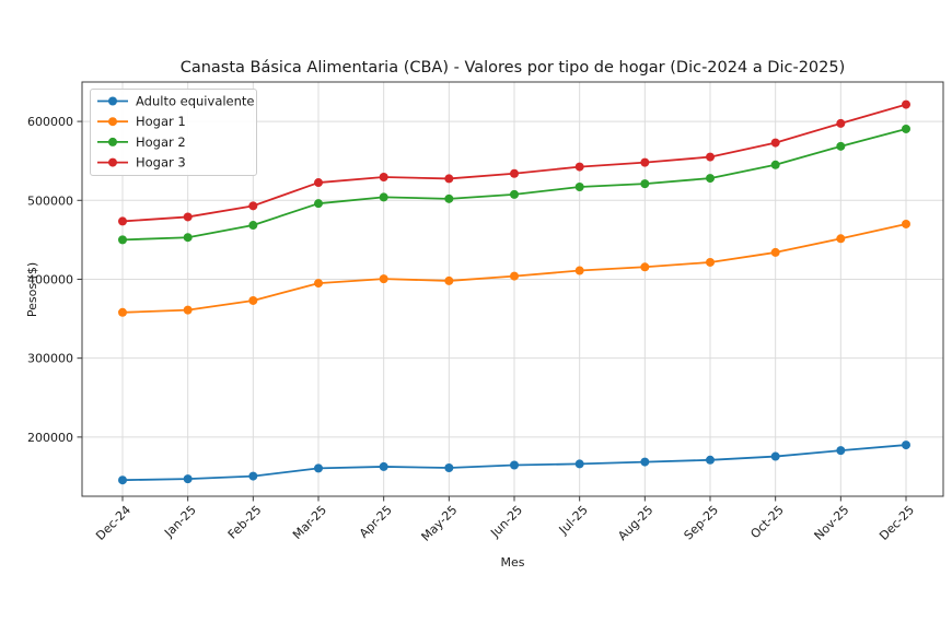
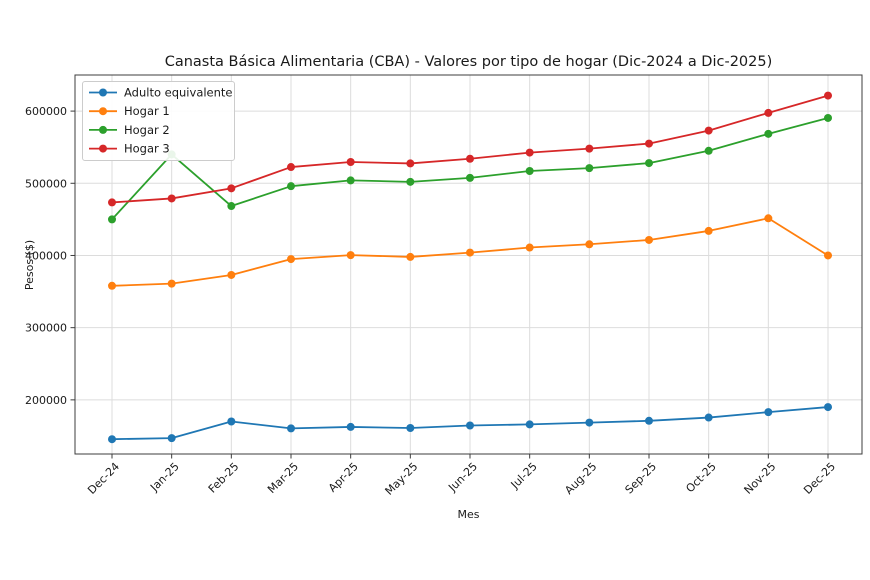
Hogar 2/Jan-25: 450000 -> 540000
Adulto equivalente/Feb-25: 150000 -> 170000
Hogar 1/Dec-25: 470000 -> 400000
